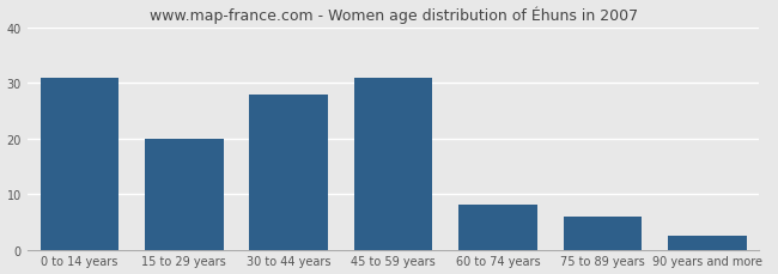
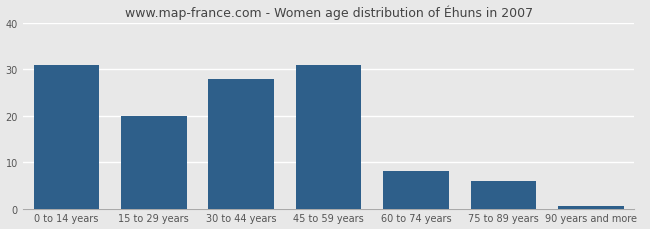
90 years and more: 2.5 -> 0.5
